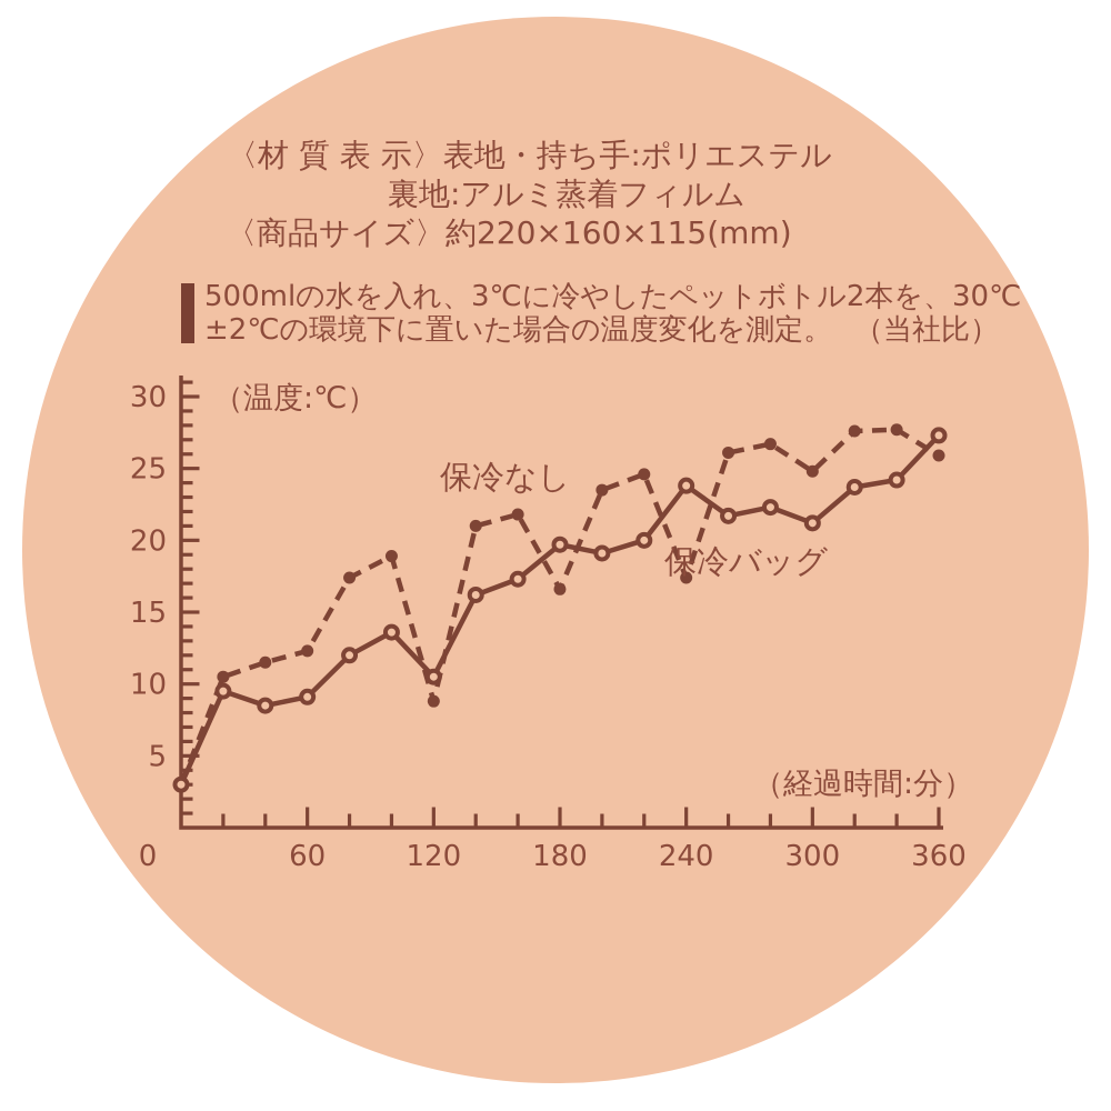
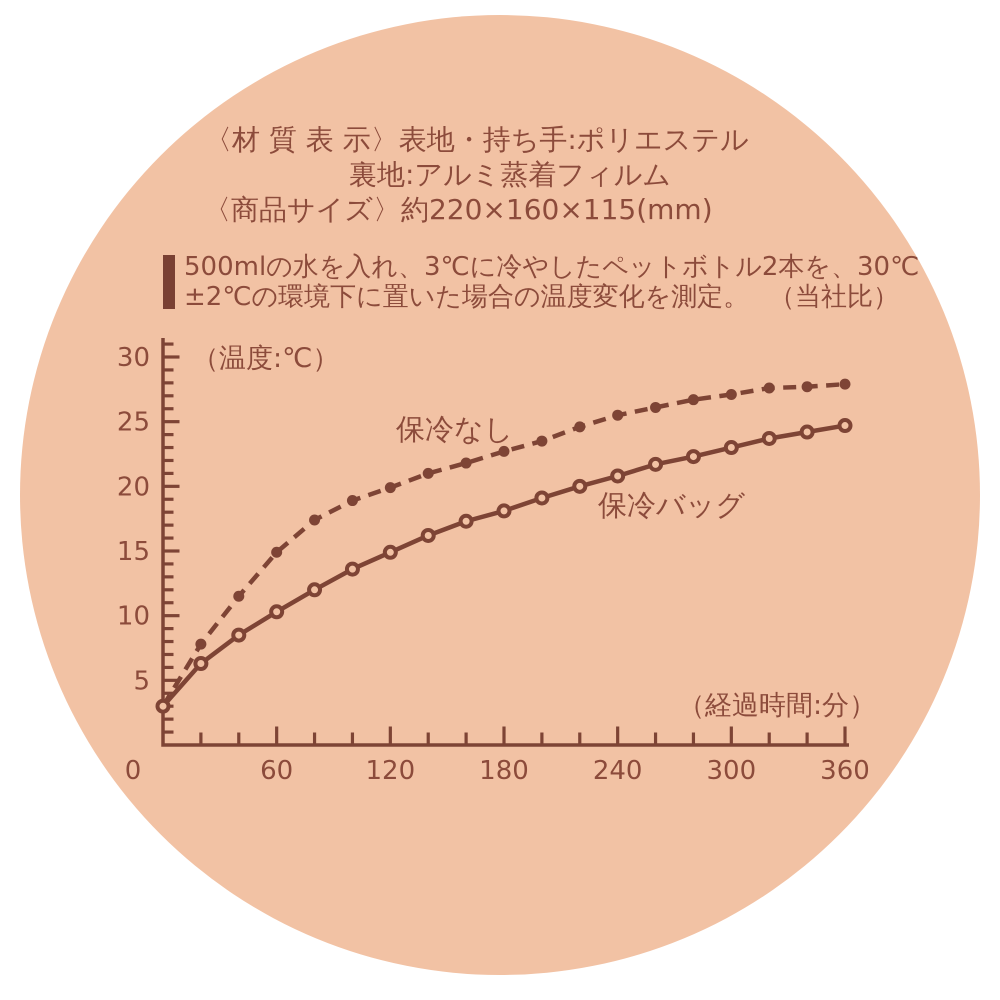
保冷なし/20: 10.5 -> 7.8
保冷バッグ/20: 9.5 -> 6.3
保冷なし/60: 12.3 -> 14.9
保冷バッグ/60: 9.1 -> 10.3
保冷なし/120: 8.8 -> 19.9
保冷バッグ/120: 10.5 -> 14.9
保冷なし/180: 16.6 -> 22.7
保冷バッグ/180: 19.7 -> 18.1
保冷なし/240: 17.4 -> 25.5
保冷バッグ/240: 23.8 -> 20.8
保冷なし/300: 24.8 -> 27.1
保冷バッグ/300: 21.2 -> 23.0
保冷なし/360: 25.9 -> 27.9
保冷バッグ/360: 27.3 -> 24.7
